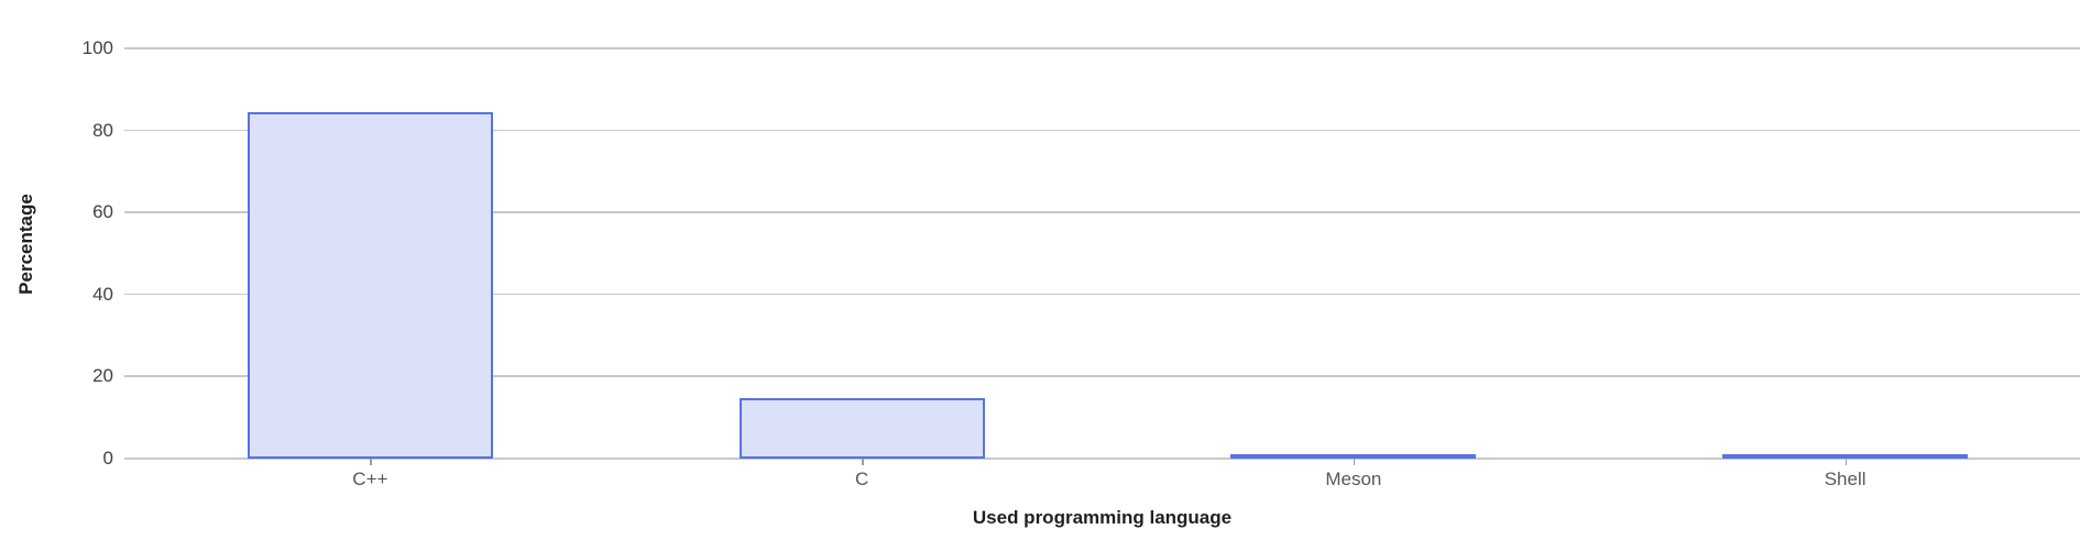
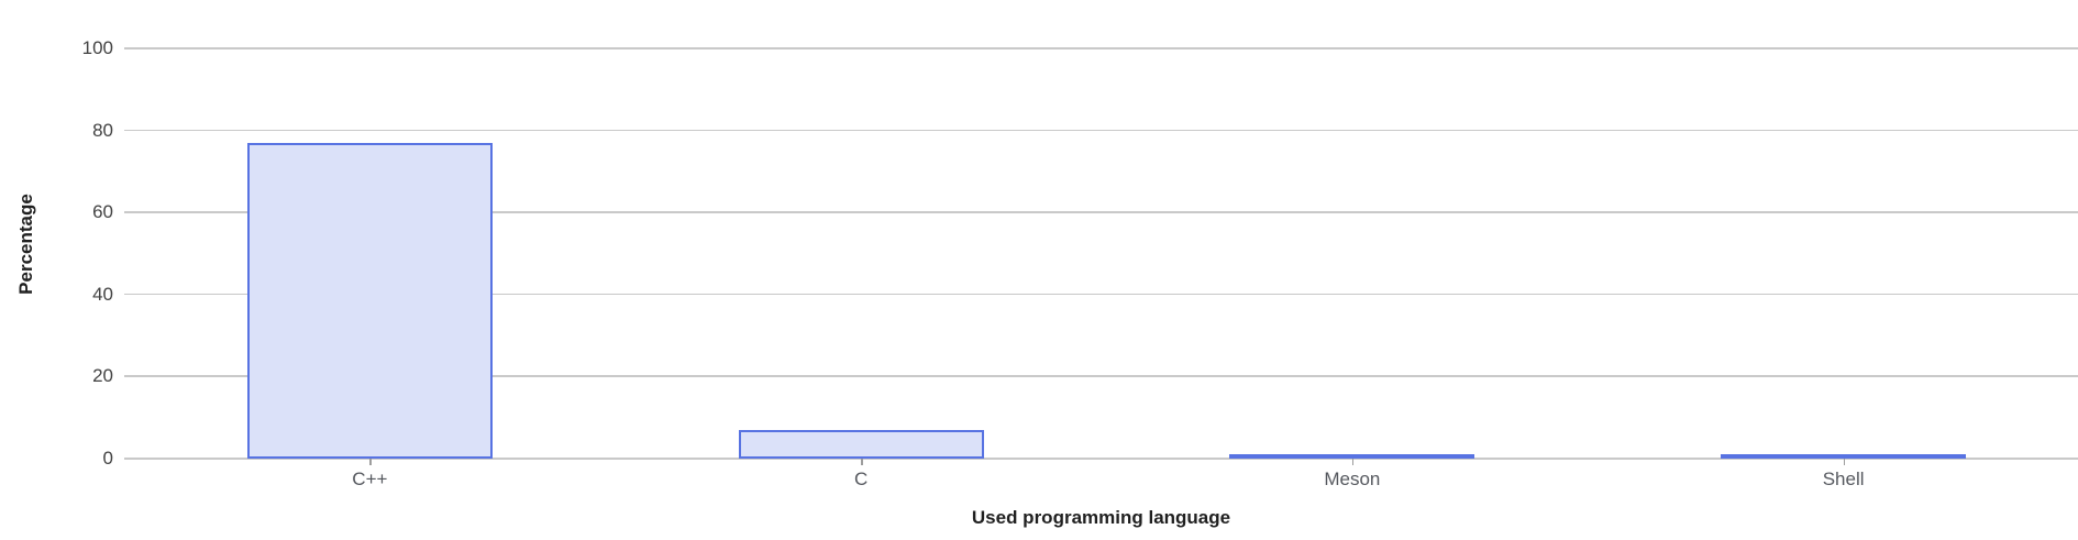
C++: 84 -> 77
C: 15 -> 7
